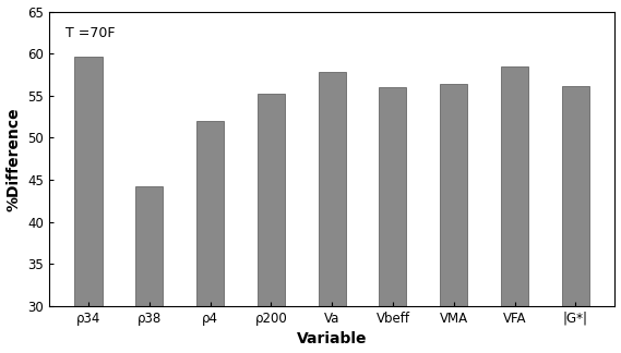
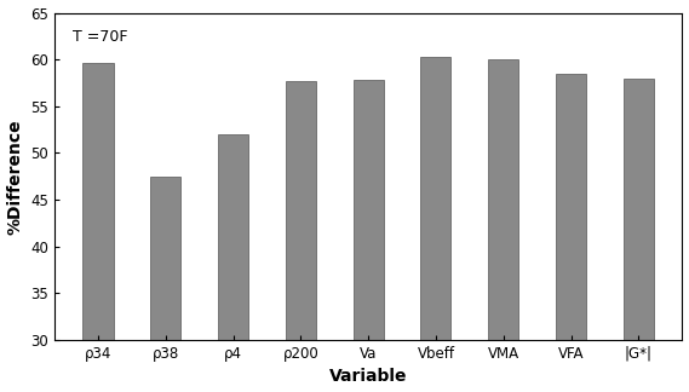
ρ38: 44.2 -> 47.5
ρ200: 55.2 -> 57.7
Vbeff: 56.0 -> 60.3
VMA: 56.4 -> 60.0
|G*|: 56.2 -> 58.0
